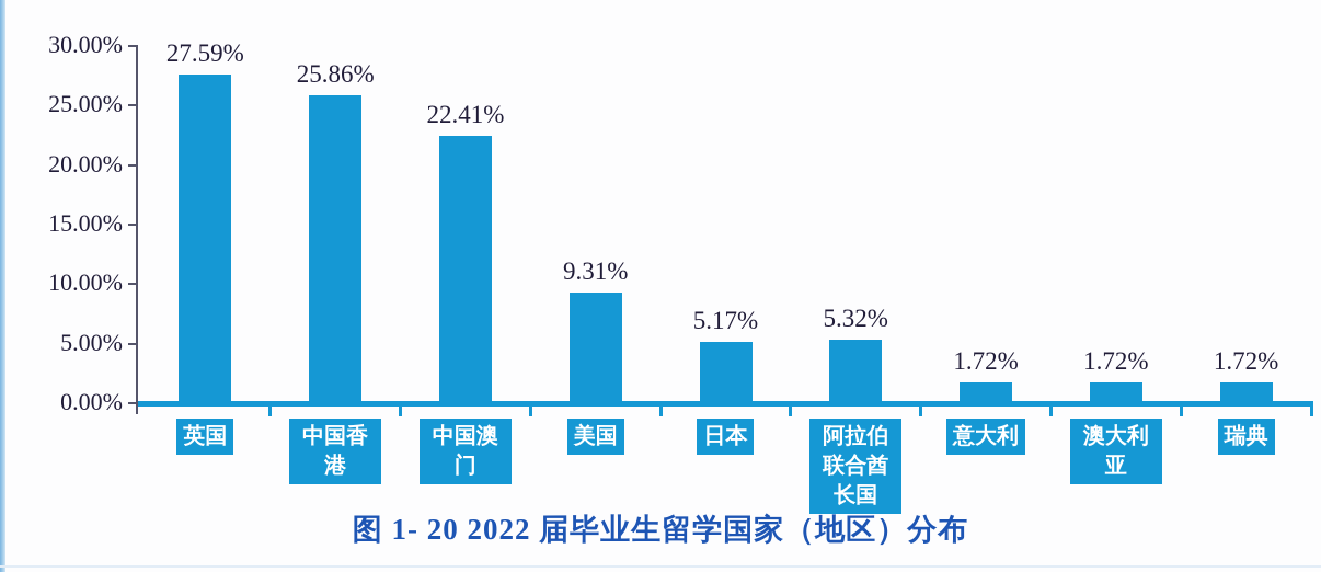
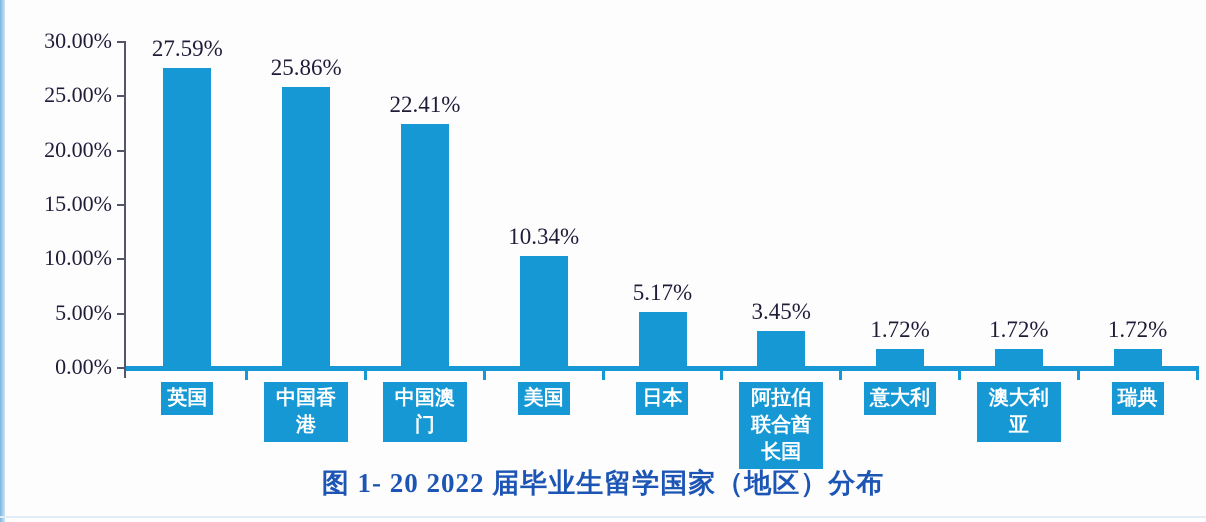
美国: 9.31% -> 10.34%
阿拉伯联合酋长国: 5.32% -> 3.45%
